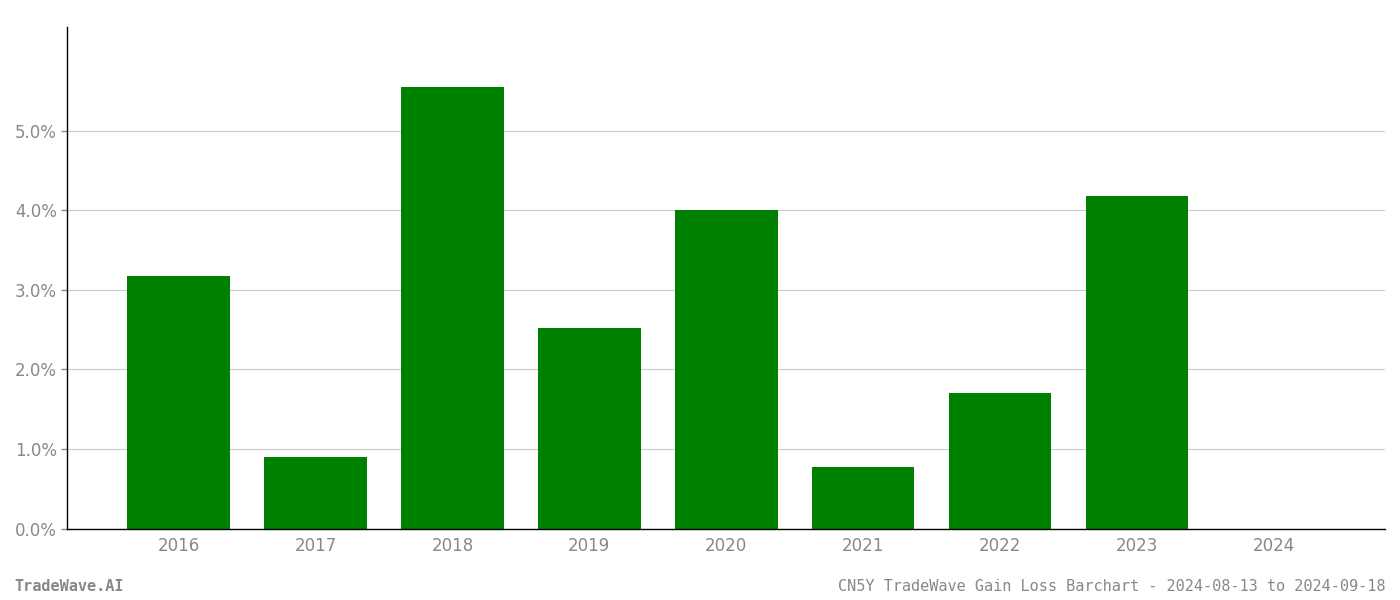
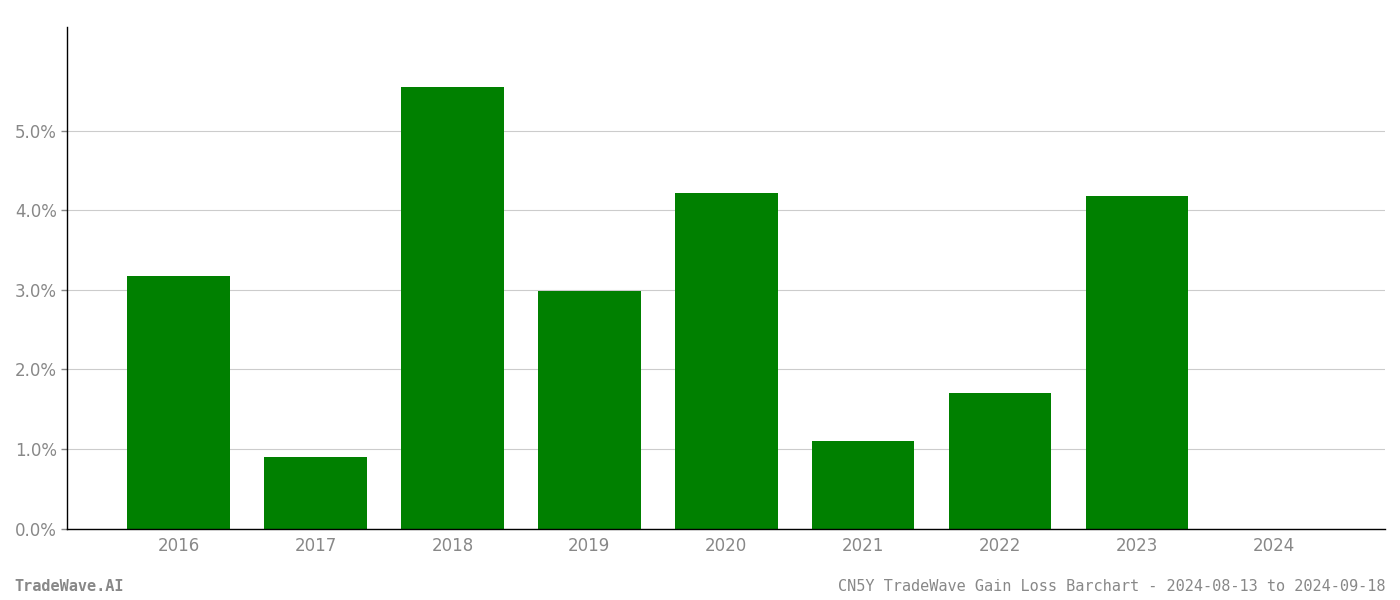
2019: 2.52% -> 2.98%
2020: 4.00% -> 4.22%
2021: 0.77% -> 1.10%
